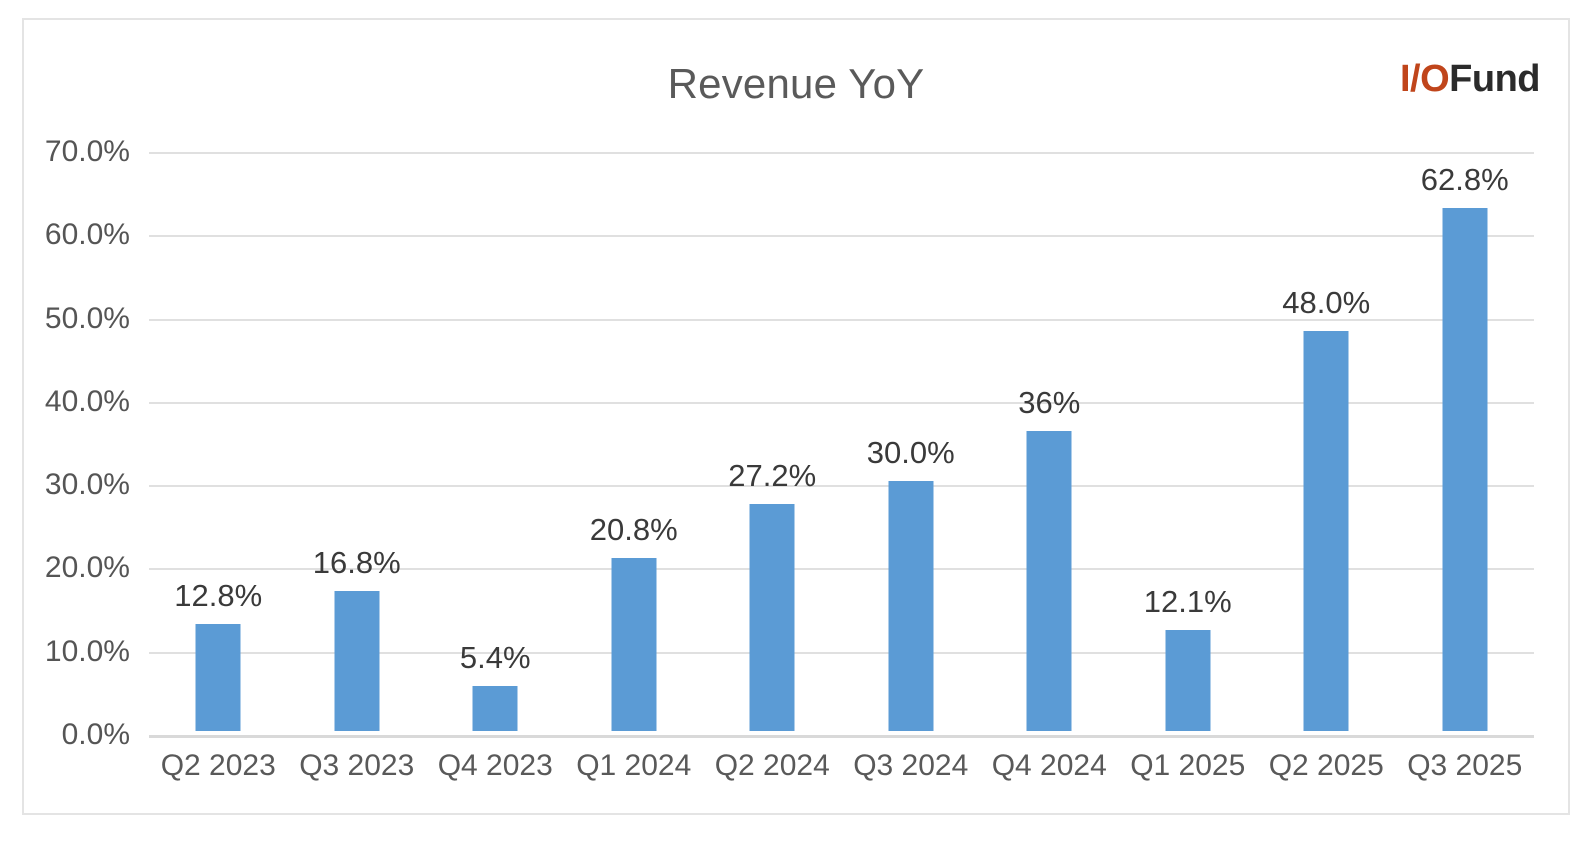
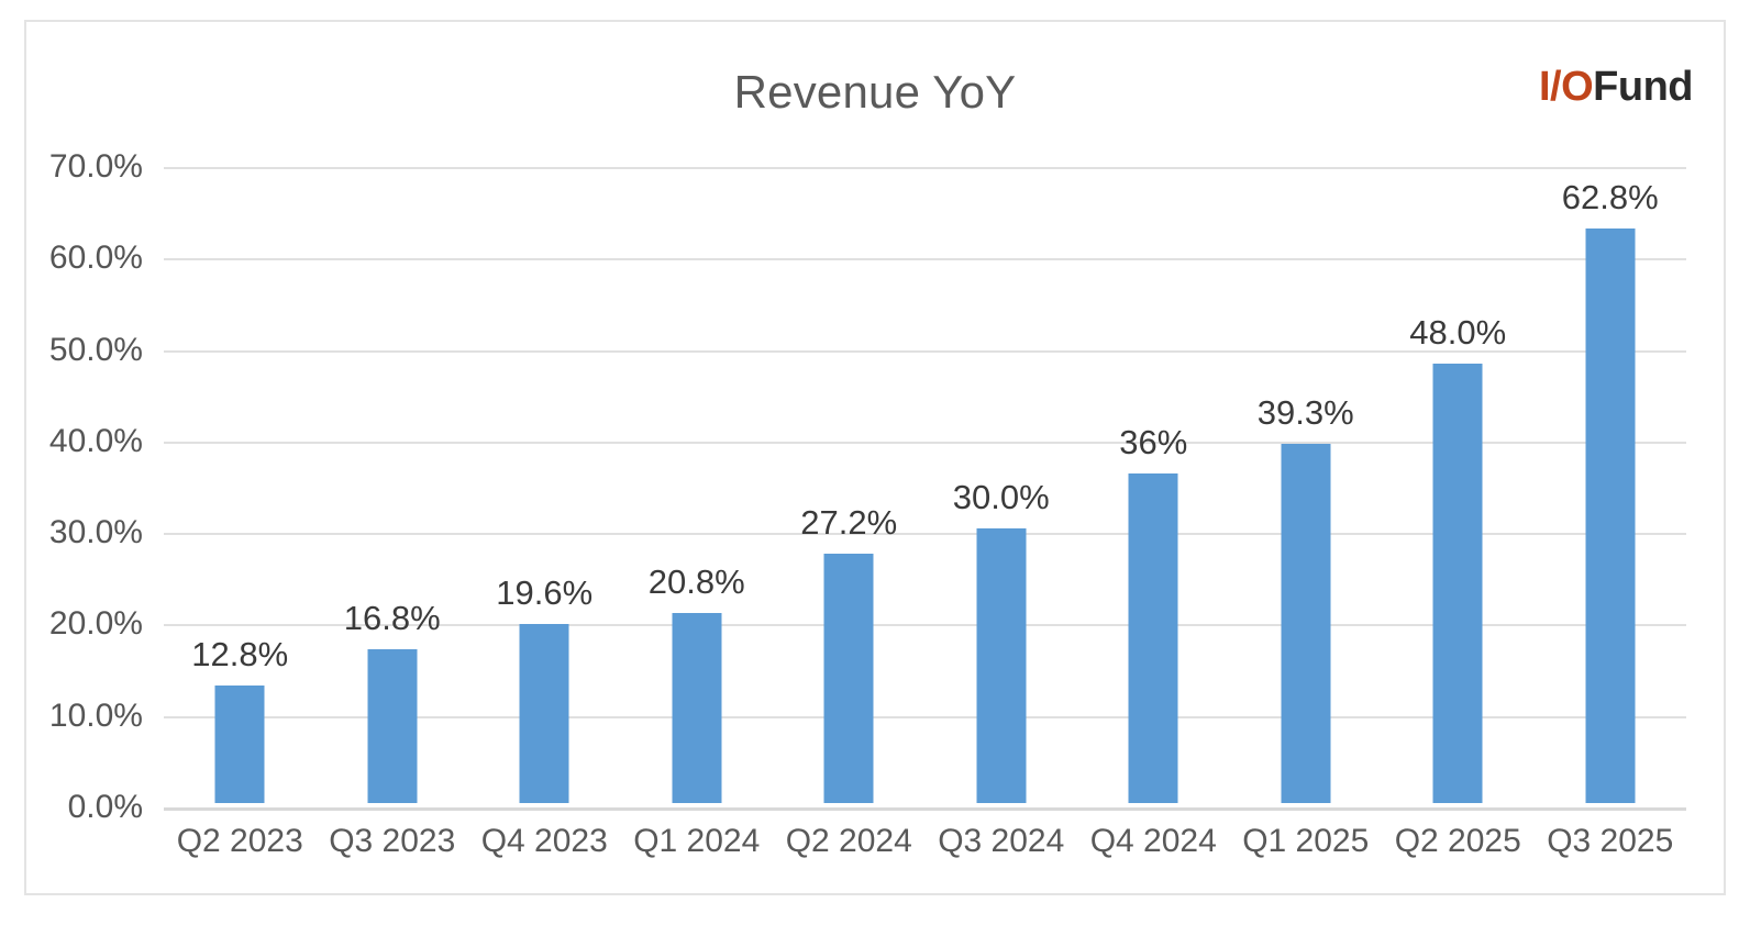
Q4 2023: 5.4% -> 19.6%
Q1 2025: 12.1% -> 39.3%
